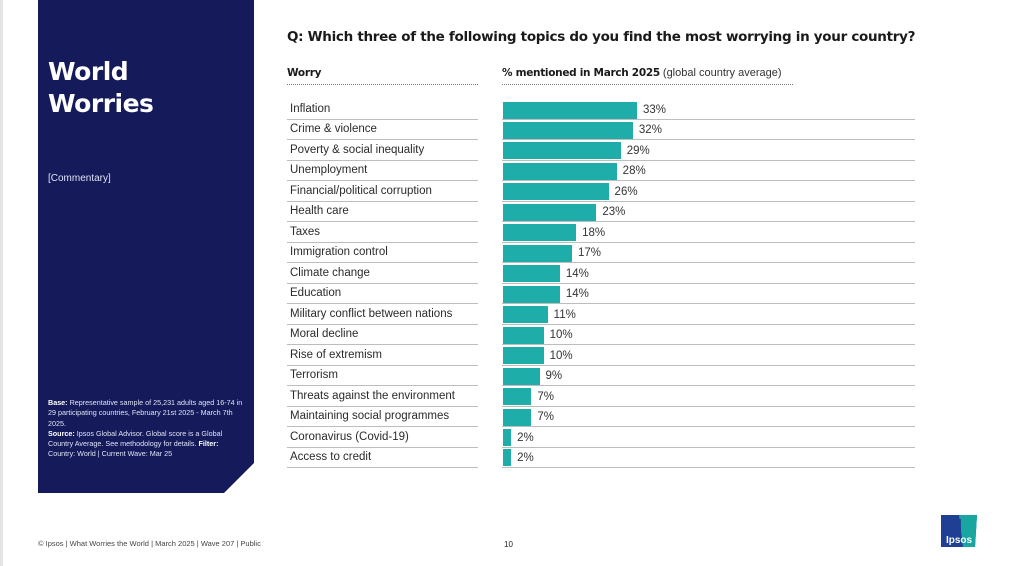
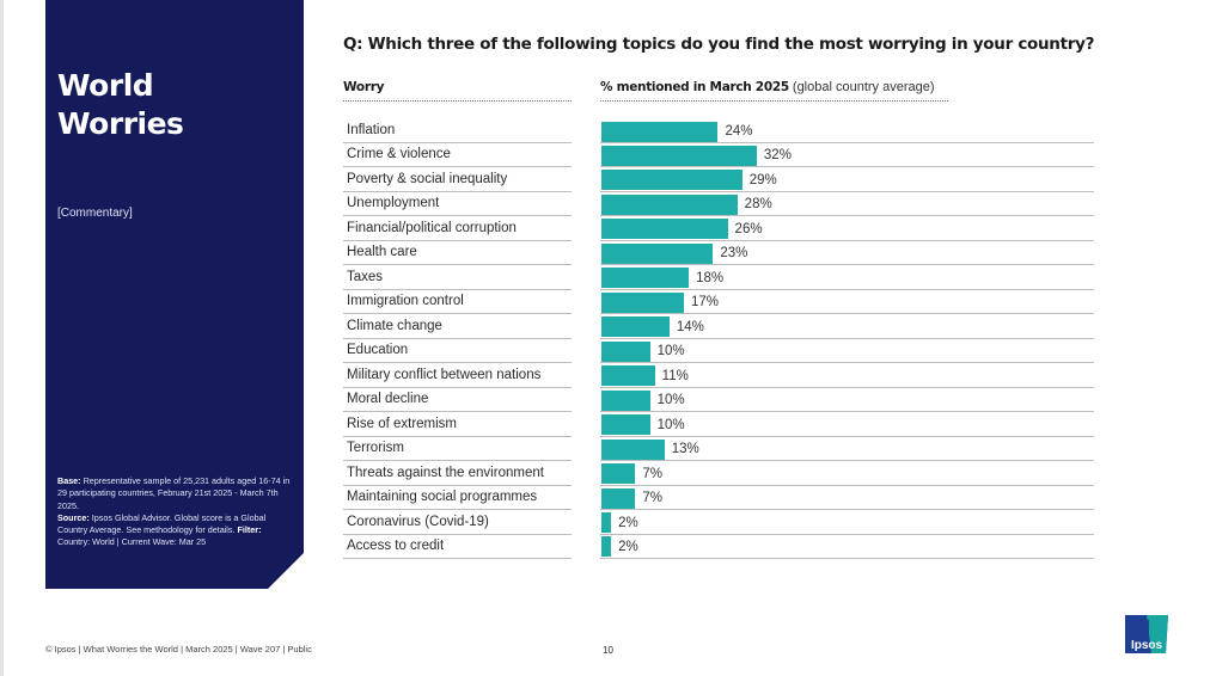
Inflation: 33% -> 24%
Education: 14% -> 10%
Terrorism: 9% -> 13%
